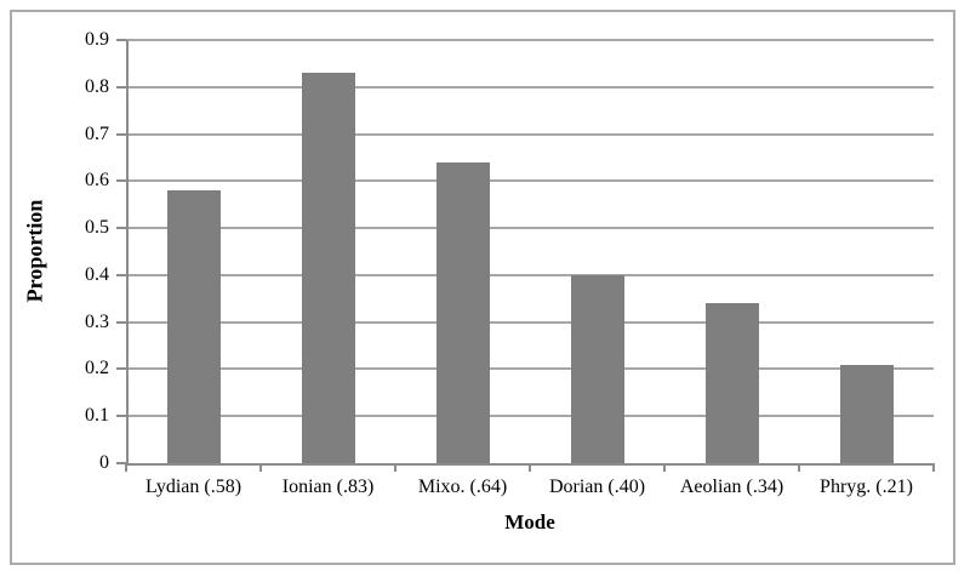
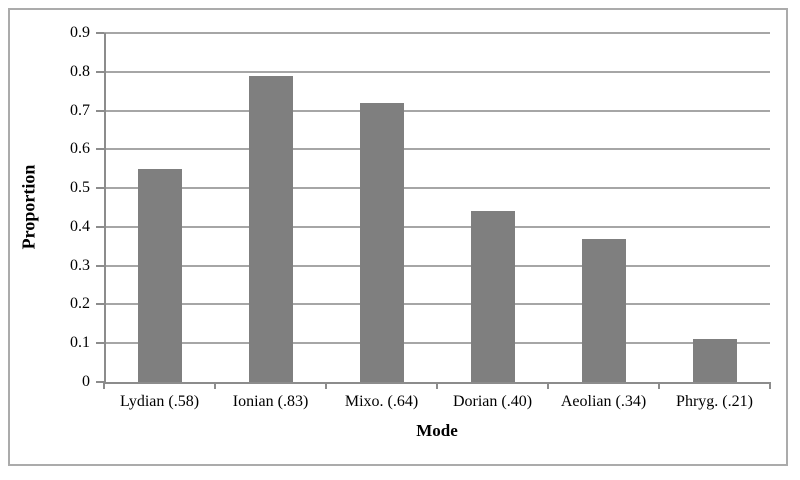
Lydian (.58): 0.58 -> 0.55
Ionian (.83): 0.83 -> 0.79
Mixo. (.64): 0.64 -> 0.72
Dorian (.40): 0.40 -> 0.44
Aeolian (.34): 0.34 -> 0.37
Phryg. (.21): 0.21 -> 0.11
